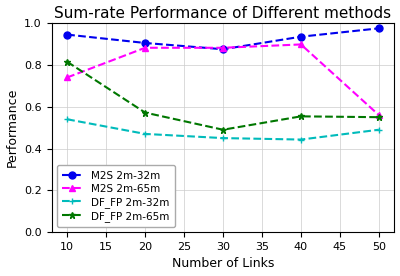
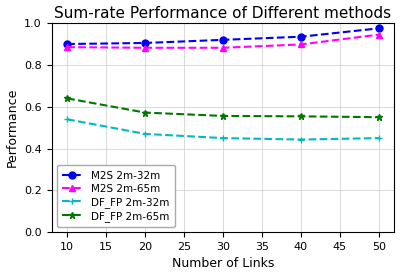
M2S 2m-32m/10: 0.945 -> 0.900
M2S 2m-65m/10: 0.740 -> 0.885
DF_FP 2m-65m/10: 0.815 -> 0.640
M2S 2m-32m/30: 0.875 -> 0.920
DF_FP 2m-65m/30: 0.490 -> 0.556
M2S 2m-65m/50: 0.560 -> 0.945
DF_FP 2m-32m/50: 0.490 -> 0.450
